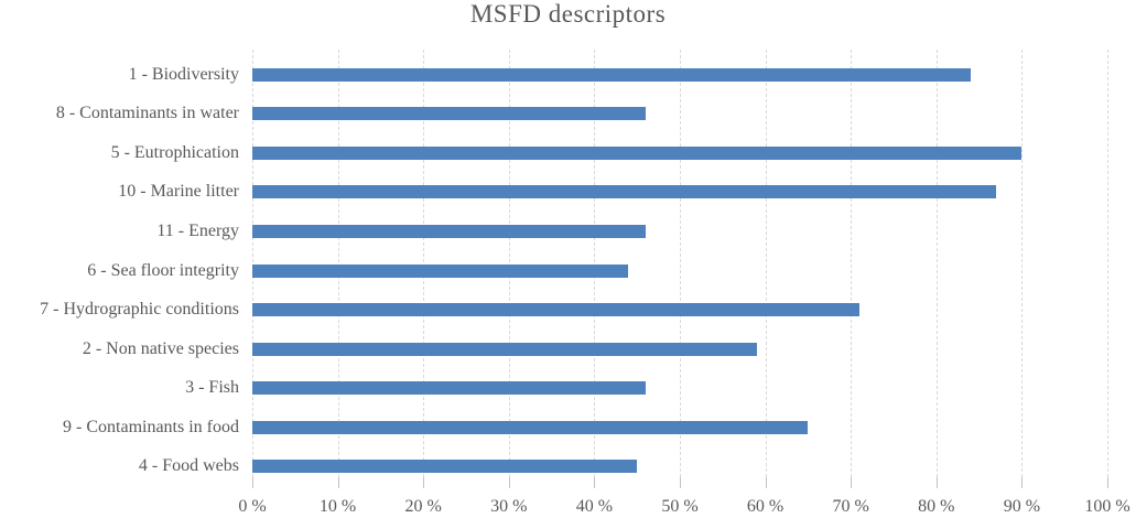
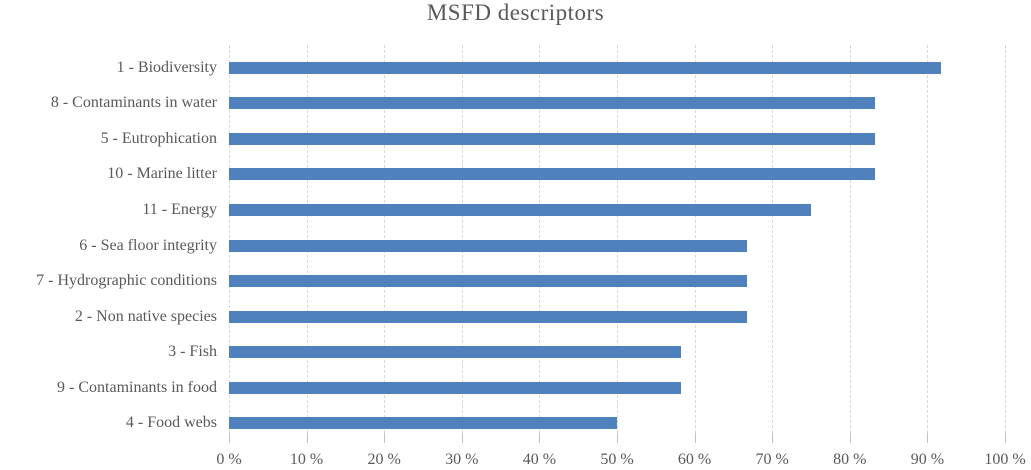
1 - Biodiversity: 84% -> 92%
8 - Contaminants in water: 46% -> 83%
5 - Eutrophication: 90% -> 83%
10 - Marine litter: 87% -> 83%
11 - Energy: 46% -> 75%
6 - Sea floor integrity: 44% -> 67%
7 - Hydrographic conditions: 71% -> 67%
2 - Non native species: 59% -> 67%
3 - Fish: 46% -> 58%
9 - Contaminants in food: 65% -> 58%
4 - Food webs: 45% -> 50%
